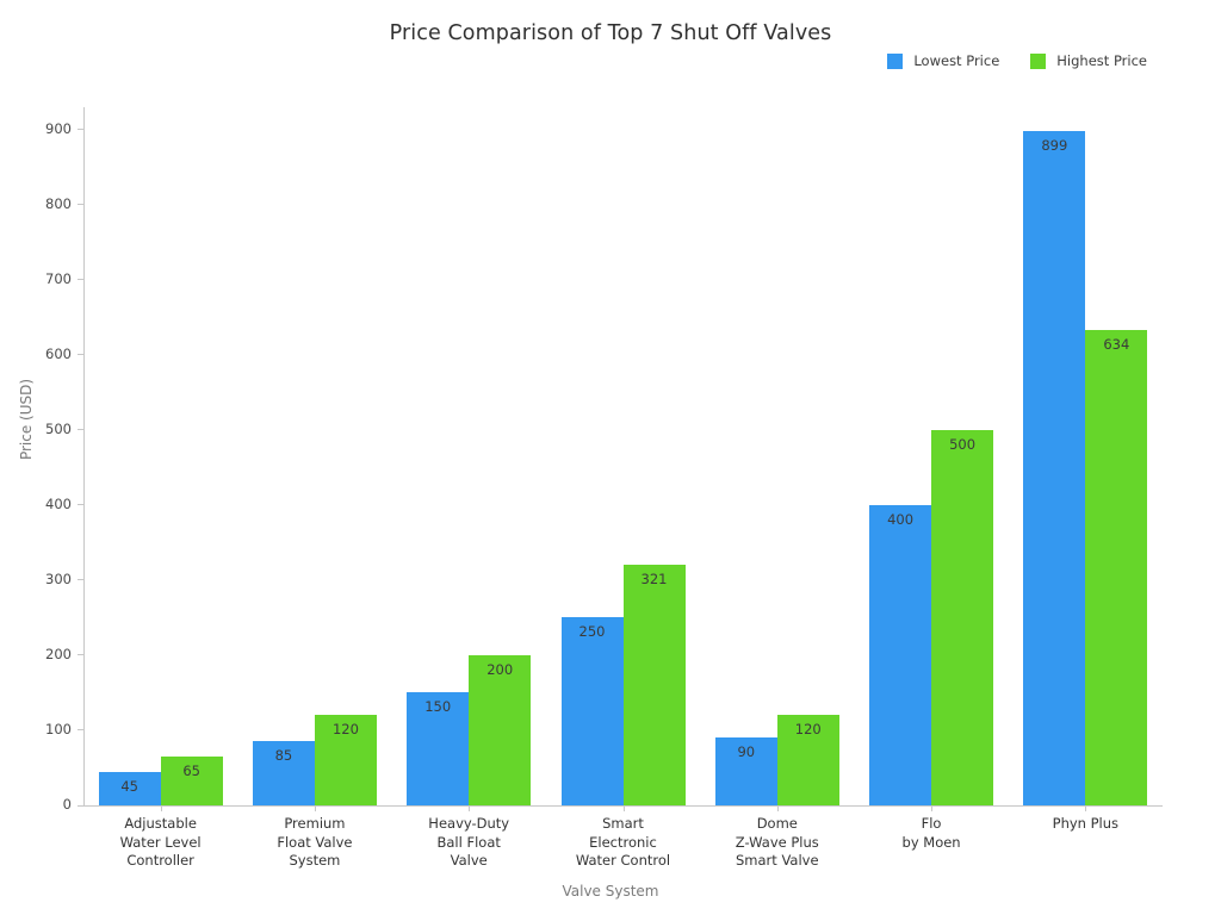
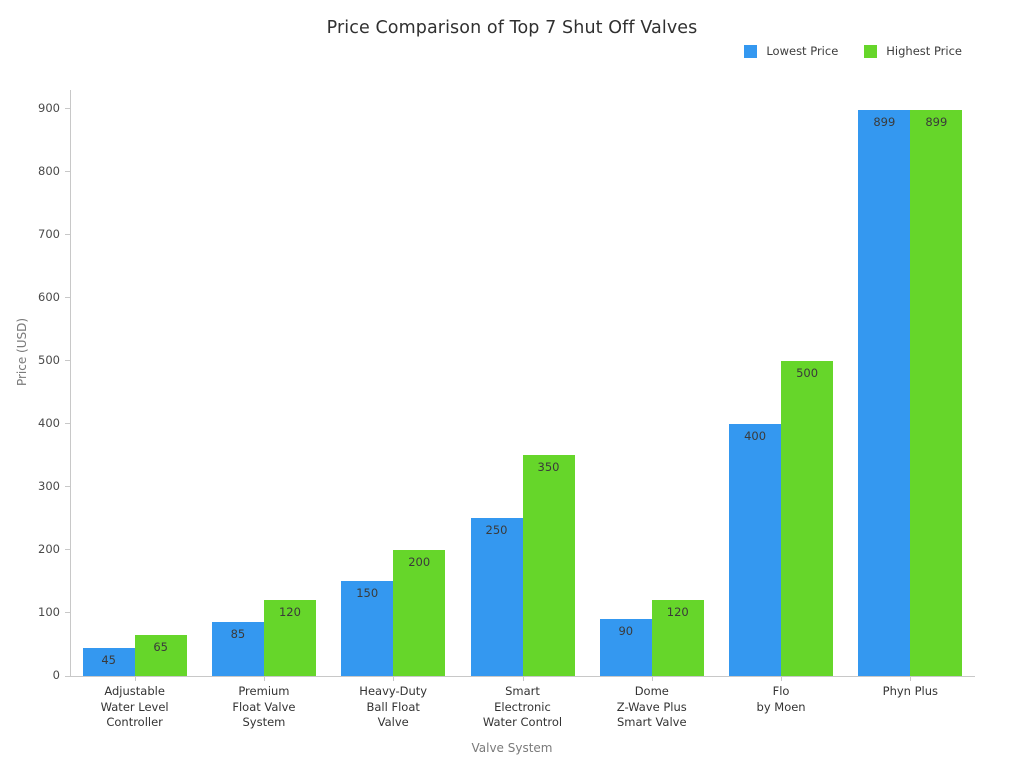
Highest Price/Smart Electronic Water Control: 321 -> 350
Highest Price/Phyn Plus: 634 -> 899
